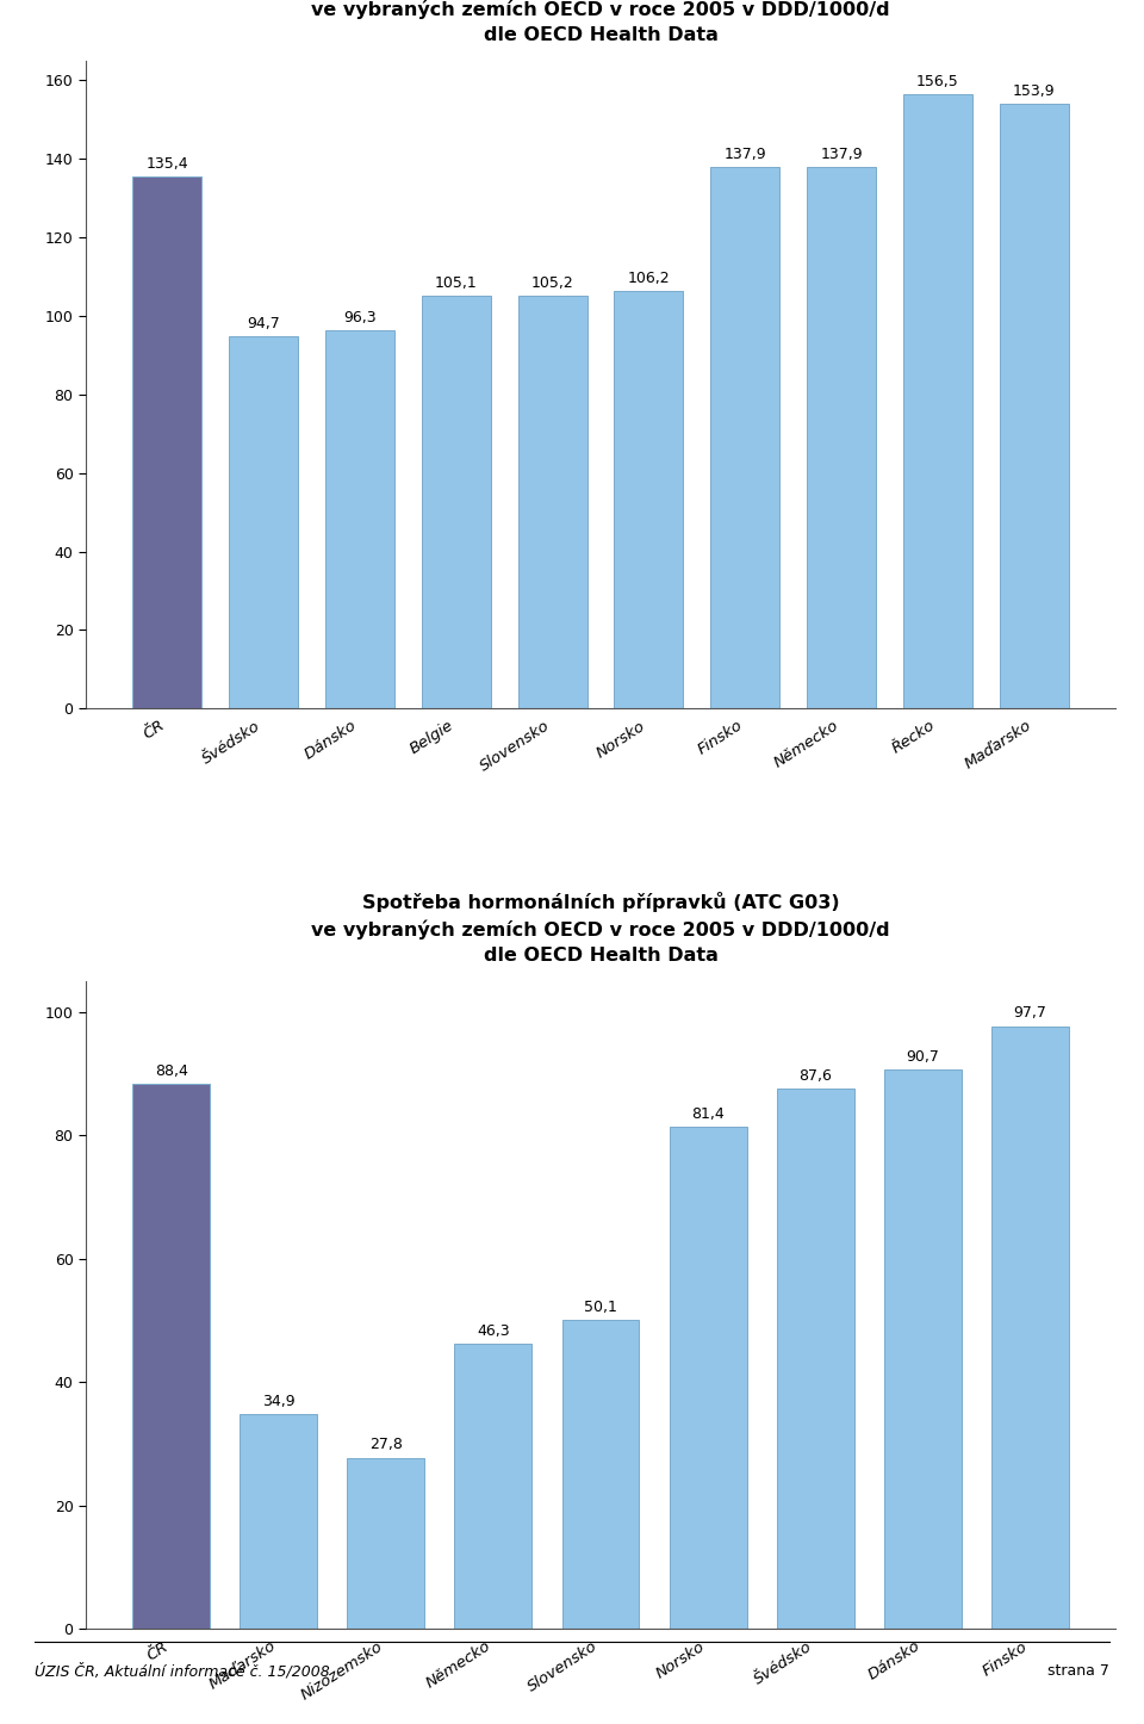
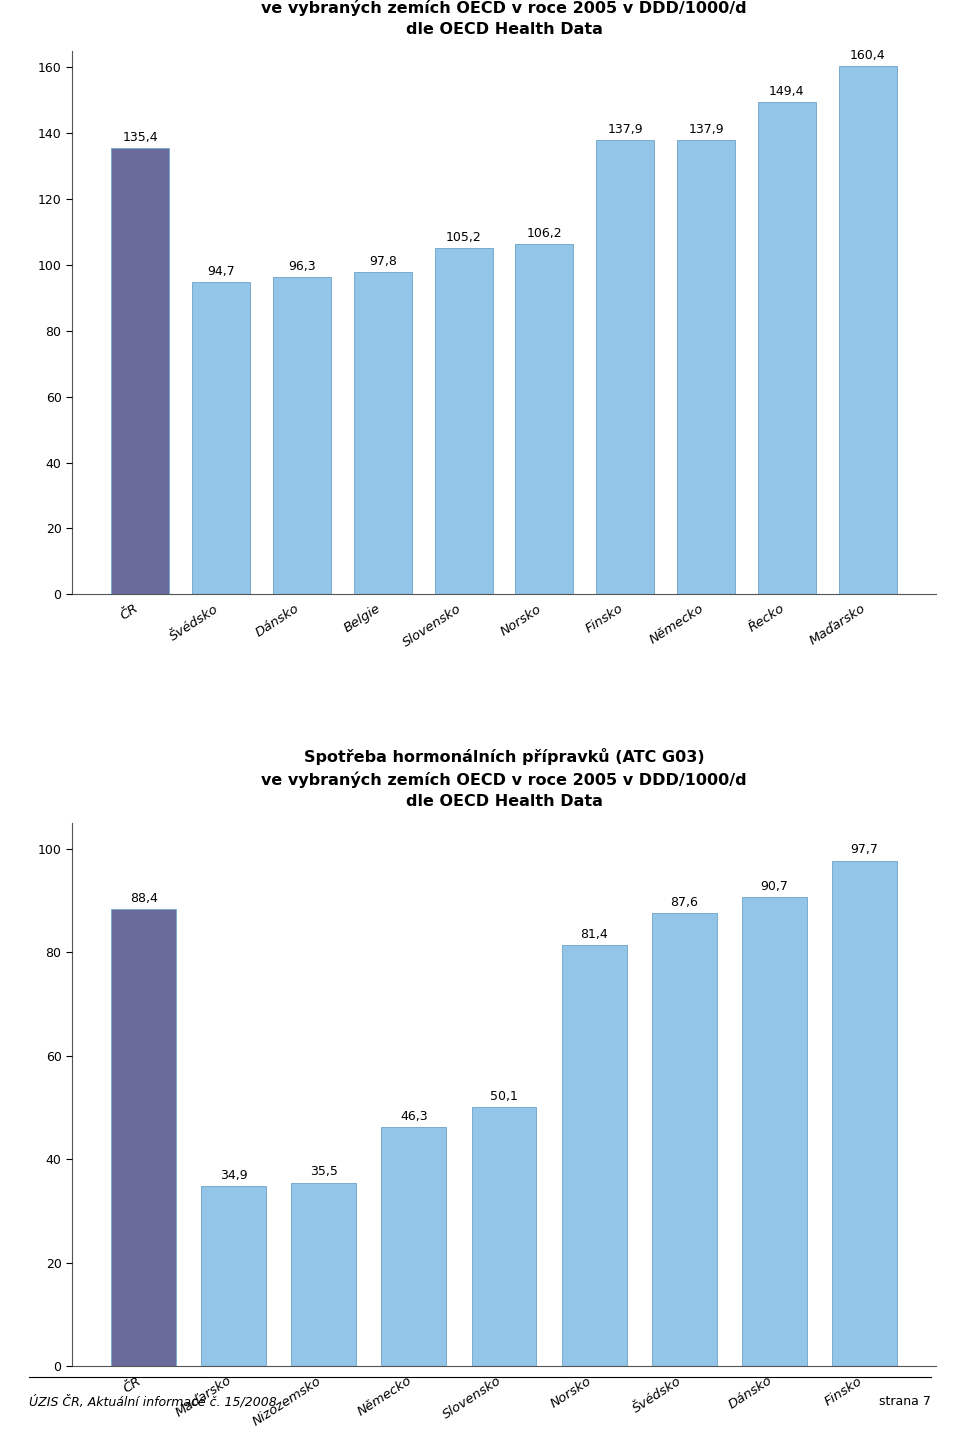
Belgie: 105,1 -> 97,8
Řecko: 156,5 -> 149,4
Maďarsko: 153,9 -> 160,4
Nizozemsko: 27,8 -> 35,5
